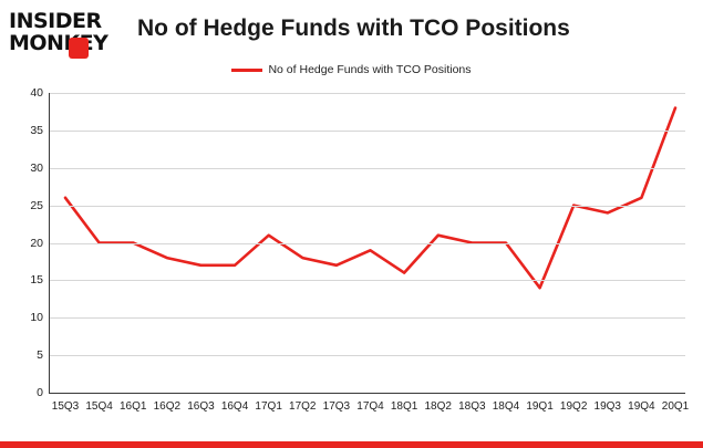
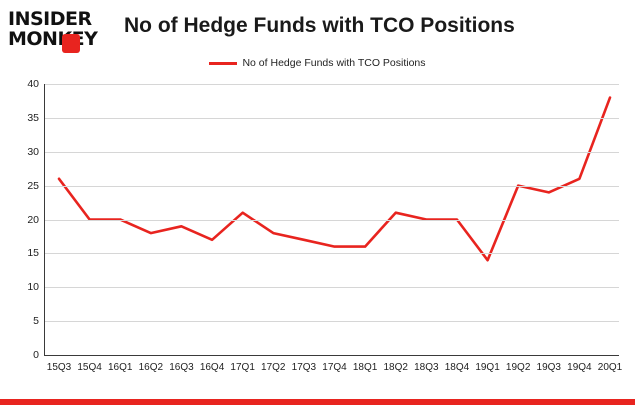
16Q3: 17 -> 19
17Q4: 19 -> 16
